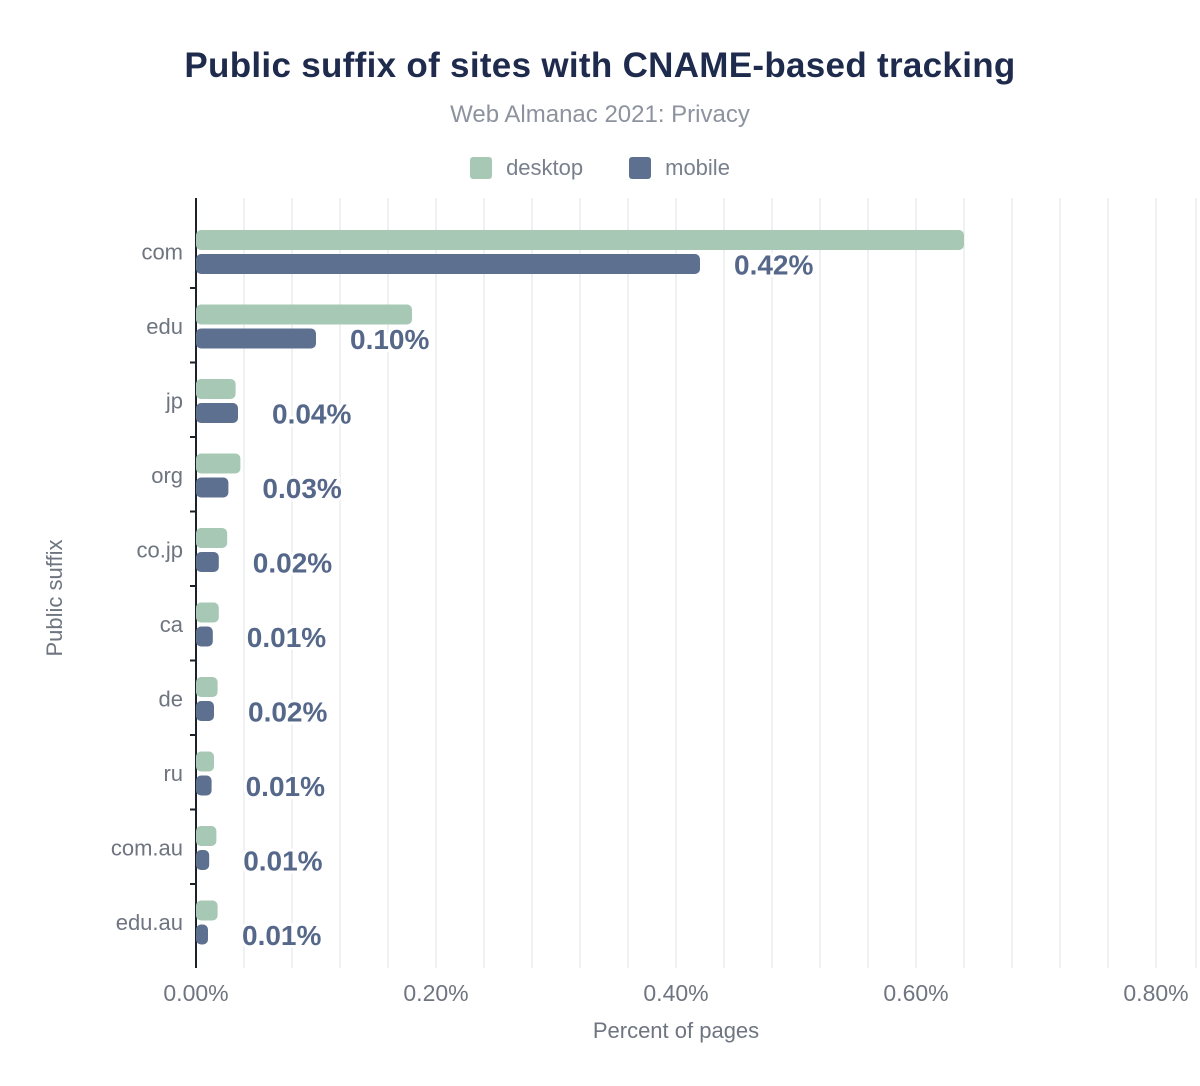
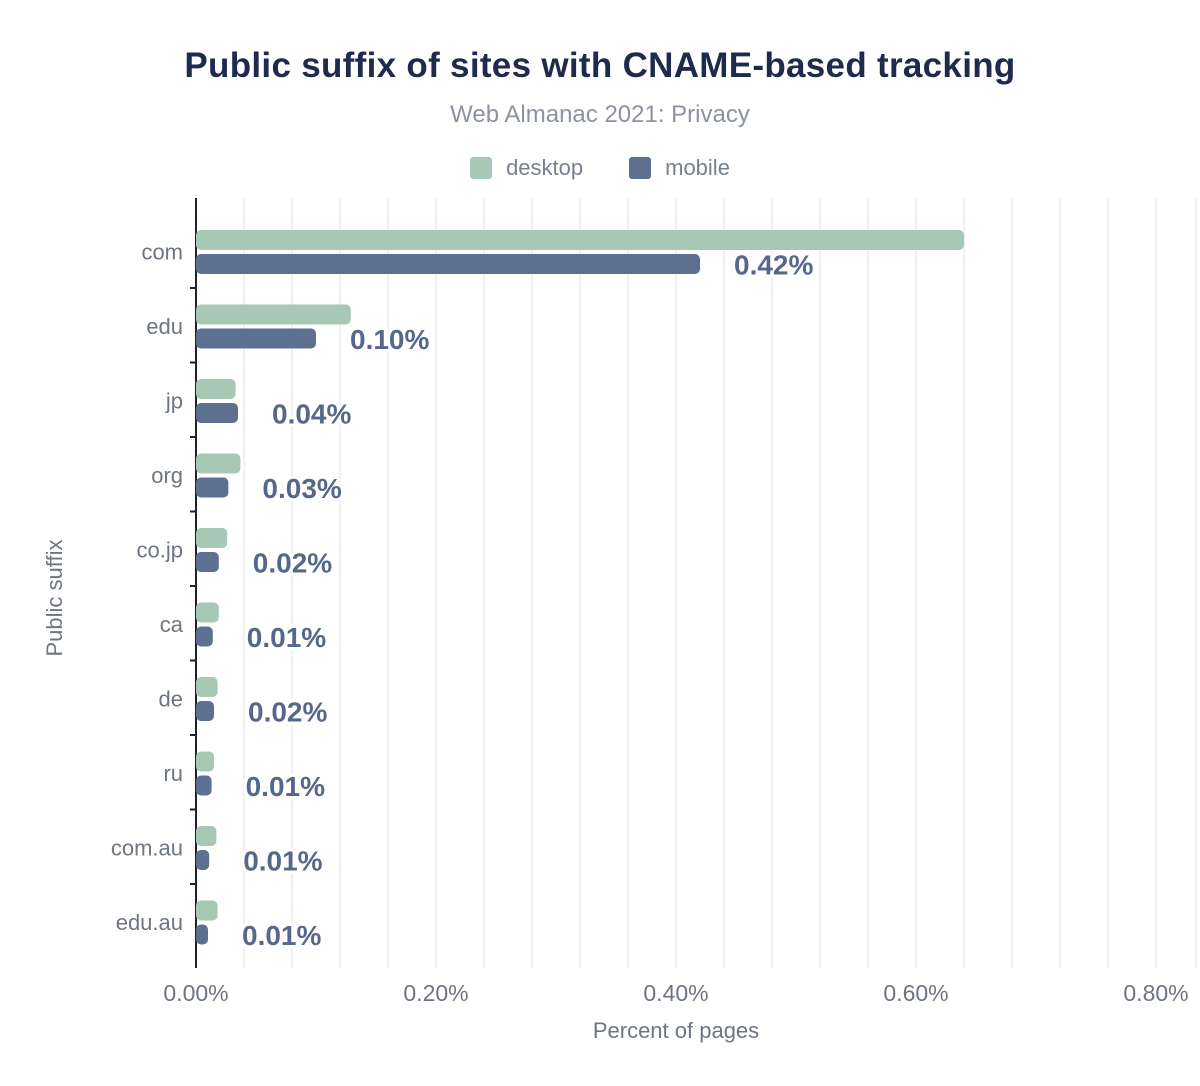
desktop/edu: 0.180% -> 0.129%
